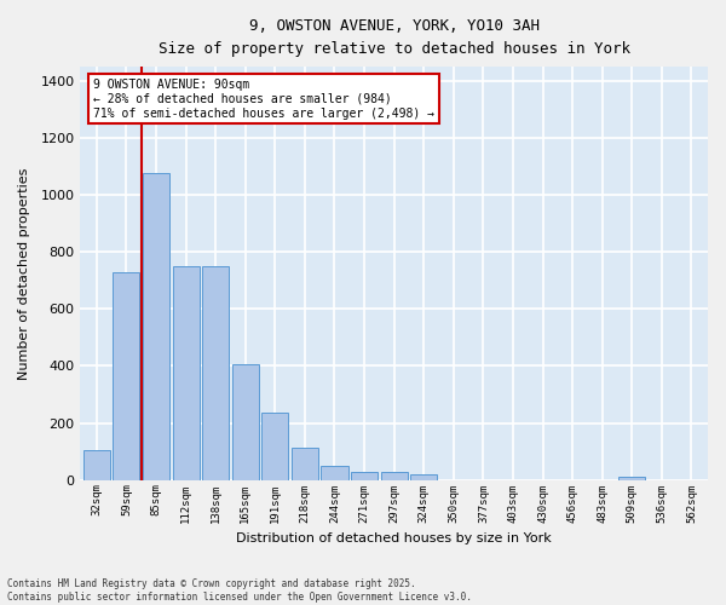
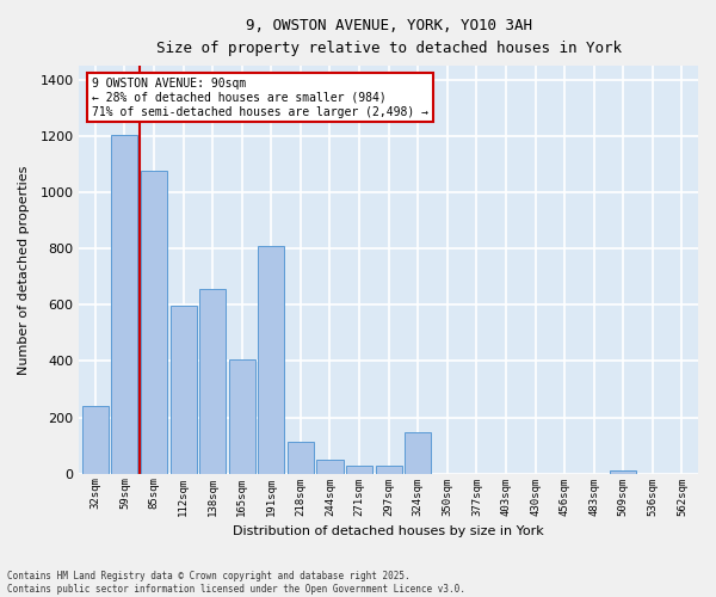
32sqm: 105 -> 240
59sqm: 730 -> 1205
112sqm: 750 -> 595
138sqm: 750 -> 655
191sqm: 235 -> 810
324sqm: 20 -> 145
